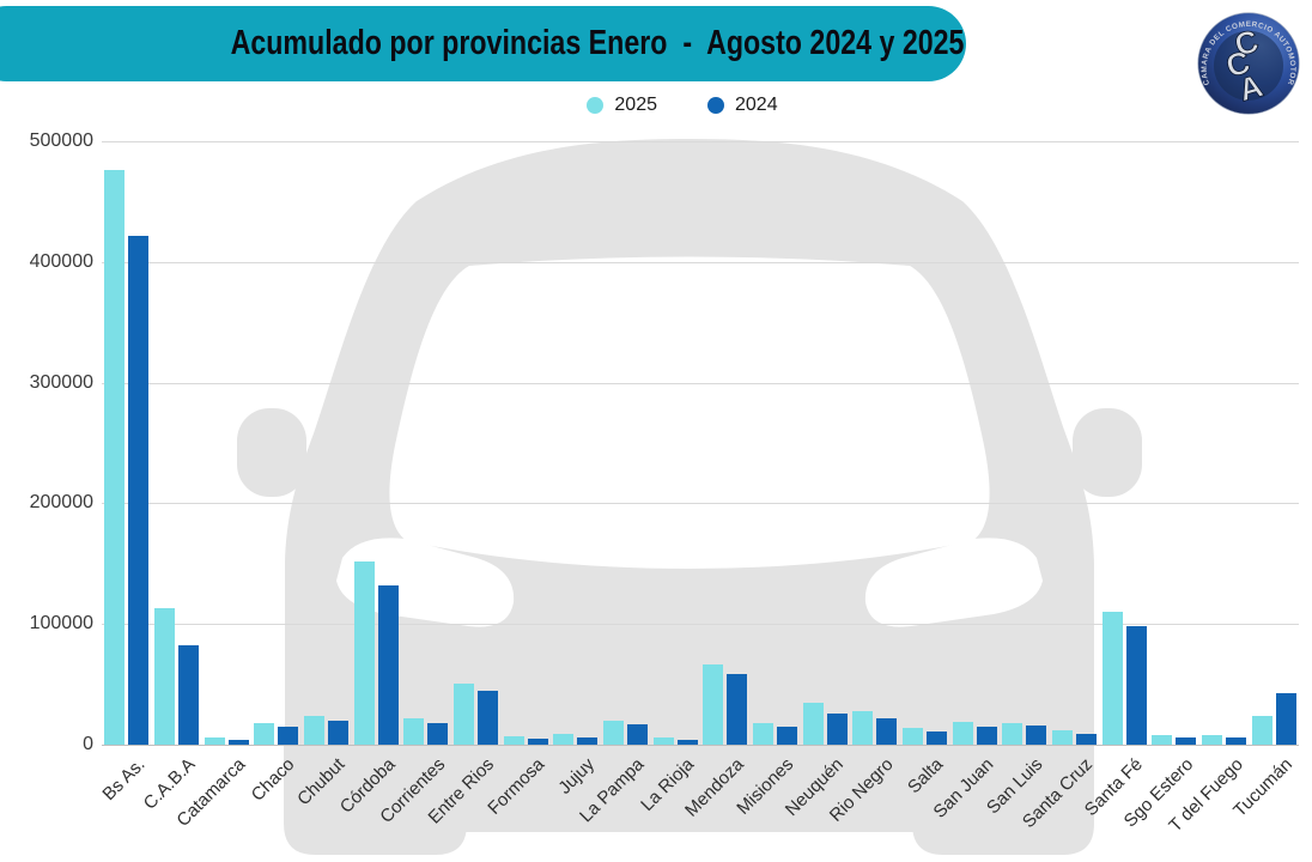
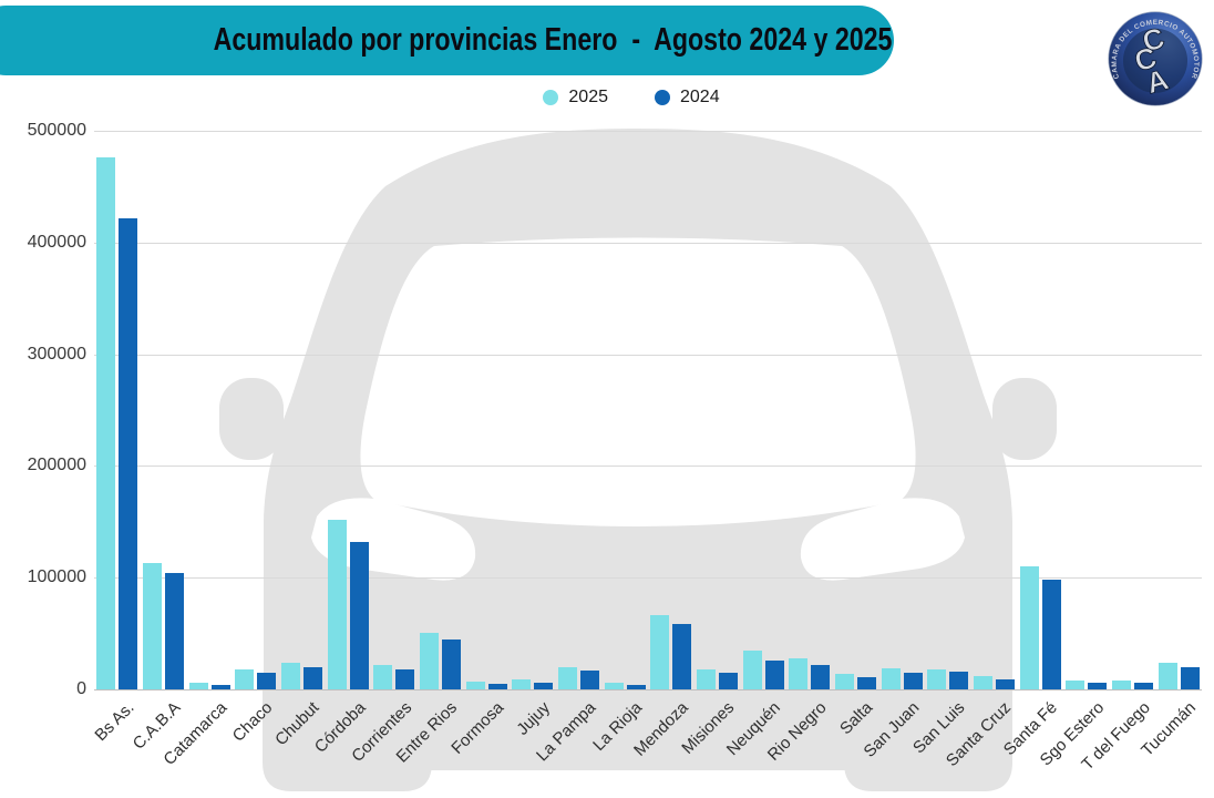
2024/C.A.B.A: 82000 -> 104000
2024/Tucumán: 43000 -> 20000
